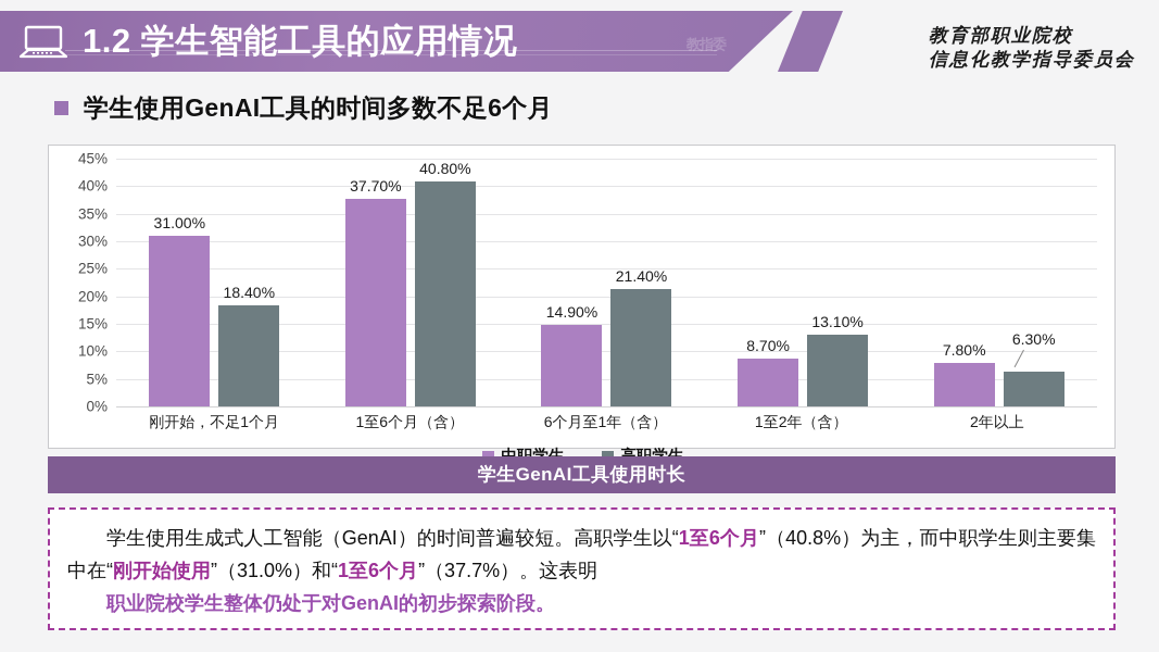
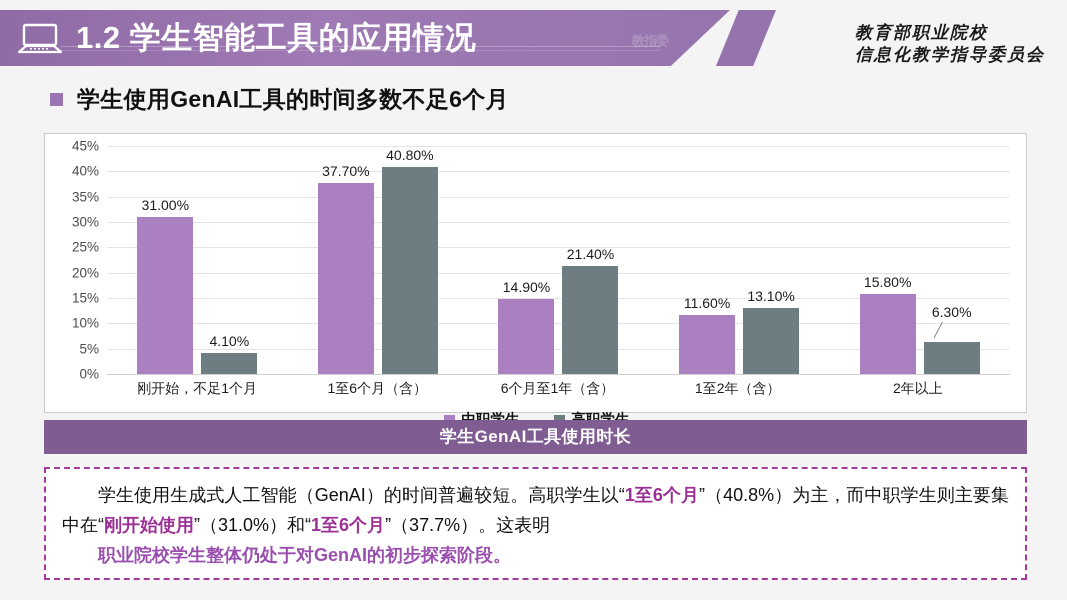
高职学生/刚开始，不足1个月: 18.40% -> 4.10%
中职学生/1至2年（含）: 8.70% -> 11.60%
中职学生/2年以上: 7.80% -> 15.80%
